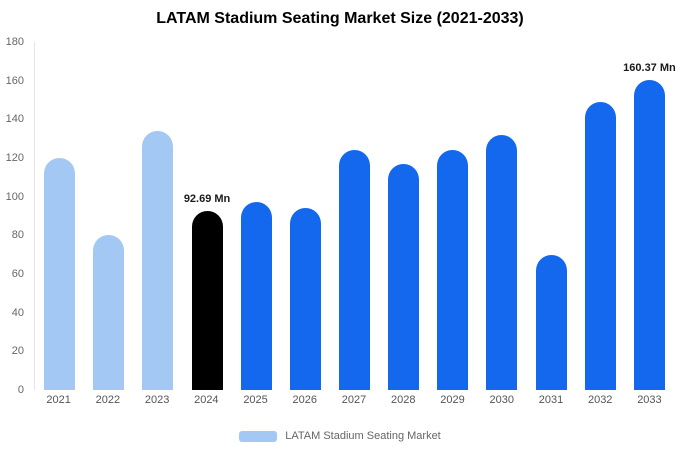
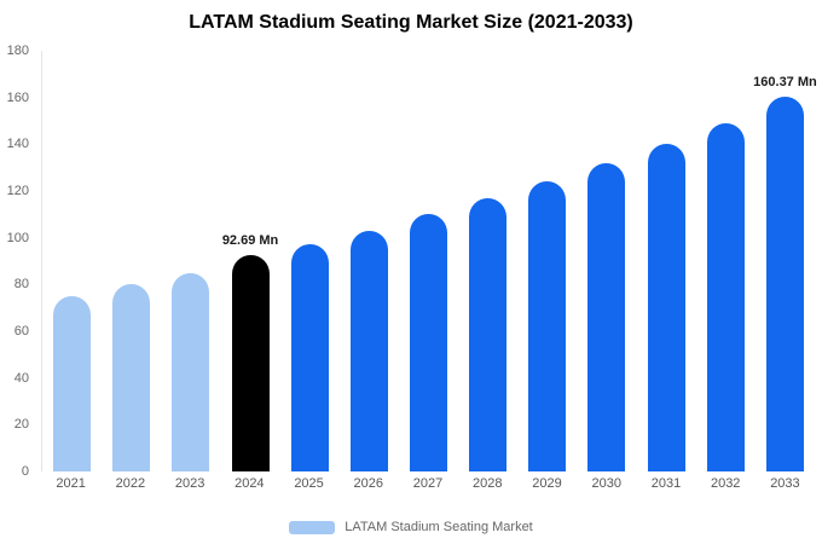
2021: 120 -> 75
2023: 134 -> 85
2026: 94 -> 103
2027: 124 -> 110
2031: 70 -> 140
